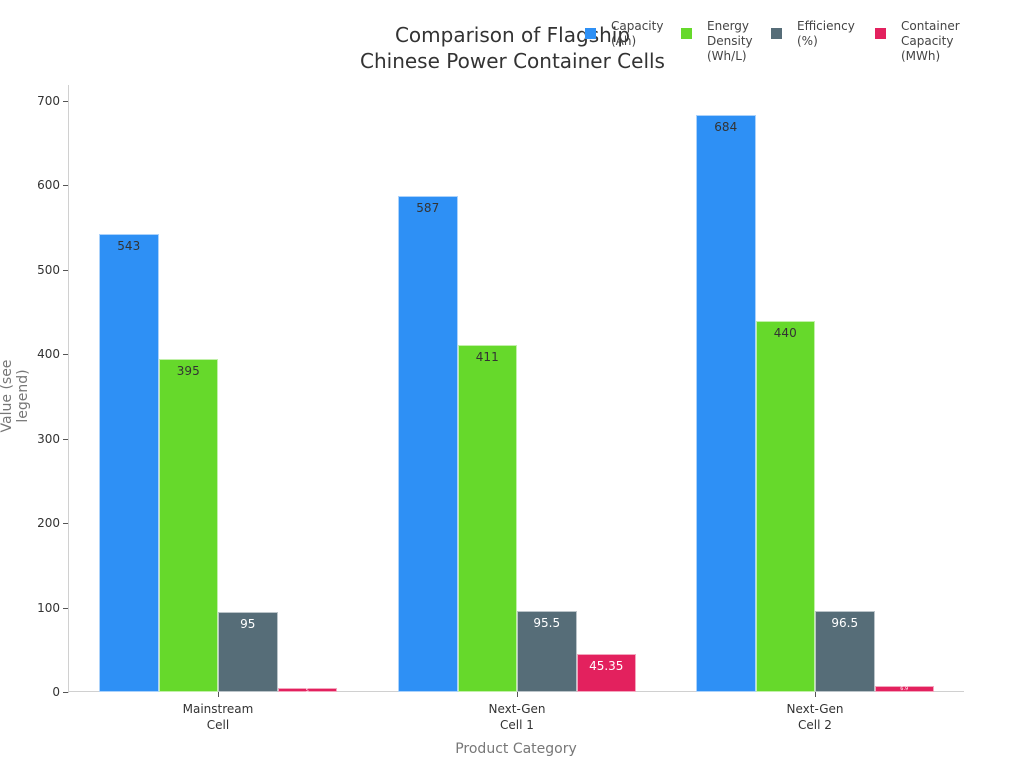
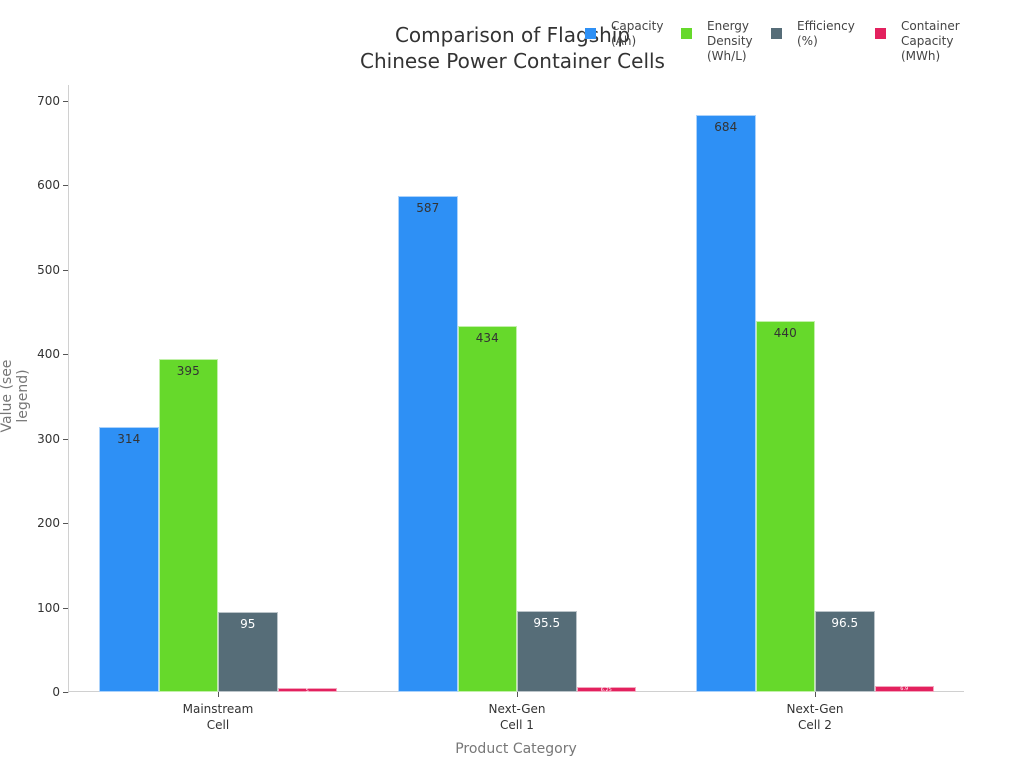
Capacity (Ah)/Mainstream Cell: 543 -> 314
Energy Density (Wh/L)/Next-Gen Cell 1: 411 -> 434
Container Capacity (MWh)/Next-Gen Cell 1: 45.35 -> 6.25
